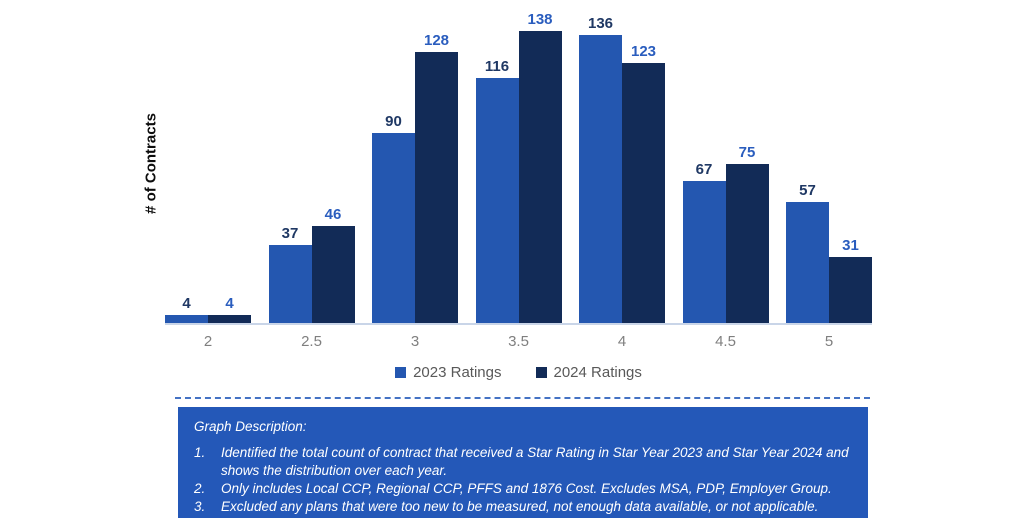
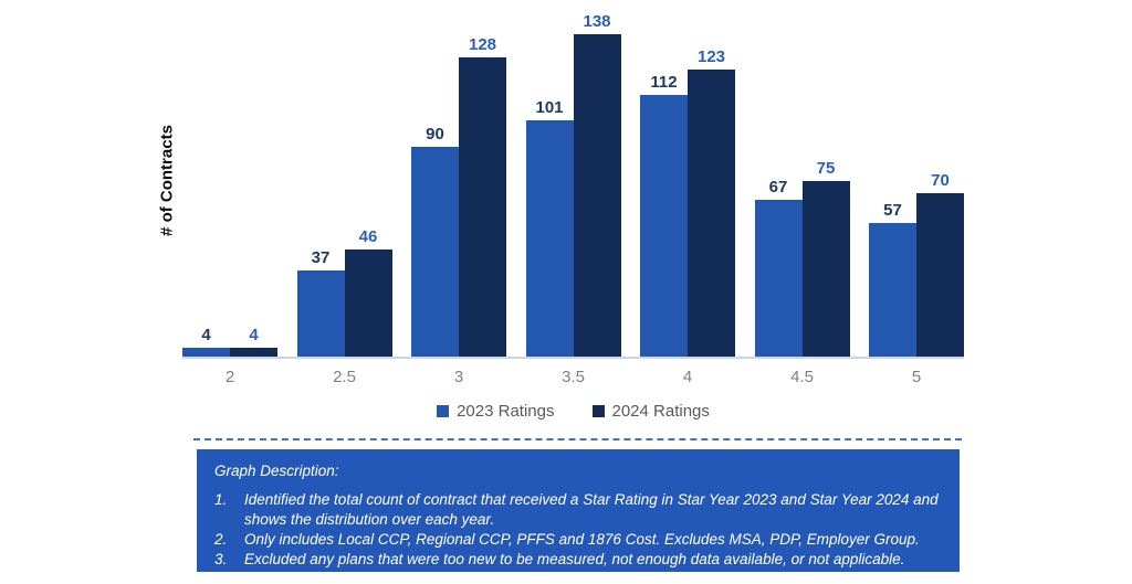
2023 Ratings/3.5: 116 -> 101
2023 Ratings/4: 136 -> 112
2024 Ratings/5: 31 -> 70
